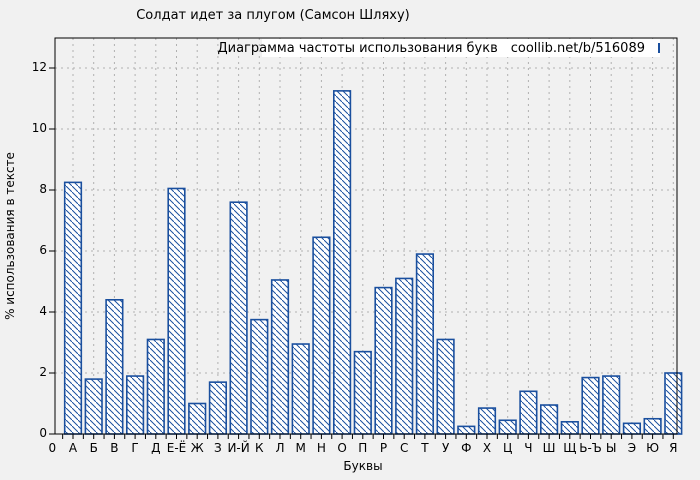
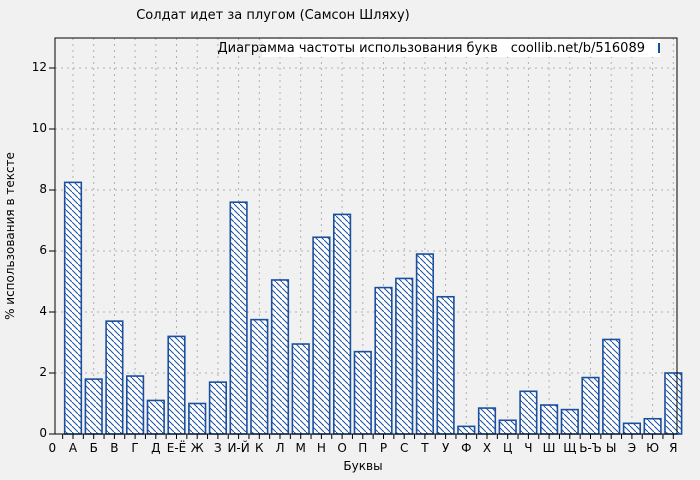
В: 4.4 -> 3.7
Д: 3.1 -> 1.1
Е-Ё: 8.1 -> 3.2
О: 11.2 -> 7.2
У: 3.1 -> 4.5
Щ: 0.4 -> 0.8
Ы: 1.9 -> 3.1
